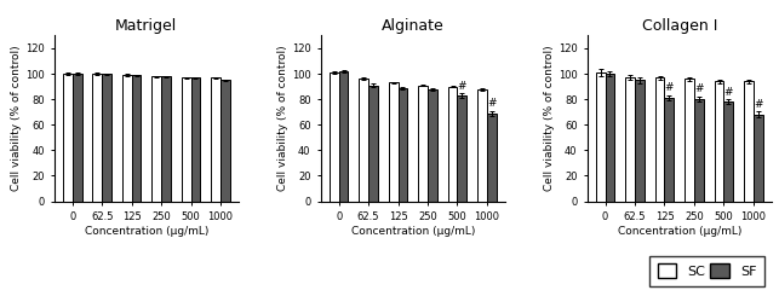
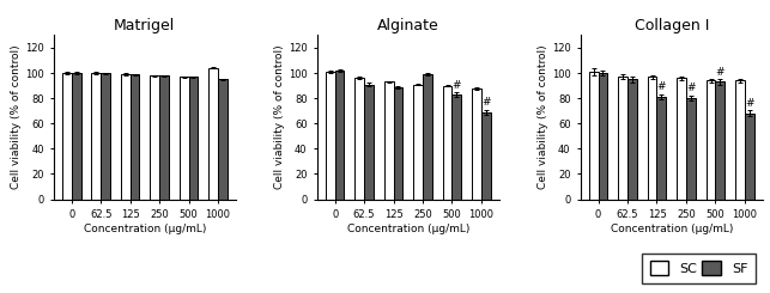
Matrigel/SC/1000: 97 -> 104
Alginate/SF/250: 88 -> 99
Collagen I/SF/500: 78 -> 93
